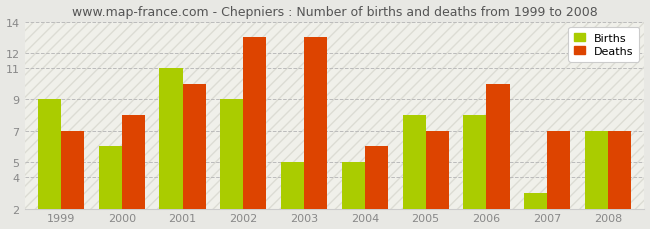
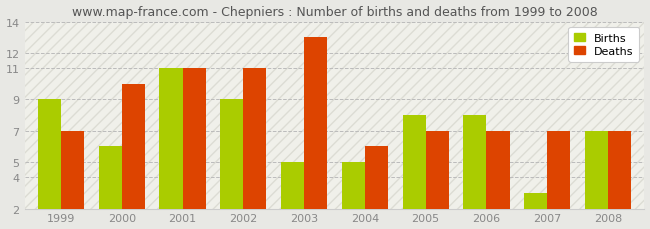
Deaths/2000: 8 -> 10
Deaths/2001: 10 -> 11
Deaths/2002: 13 -> 11
Deaths/2006: 10 -> 7
